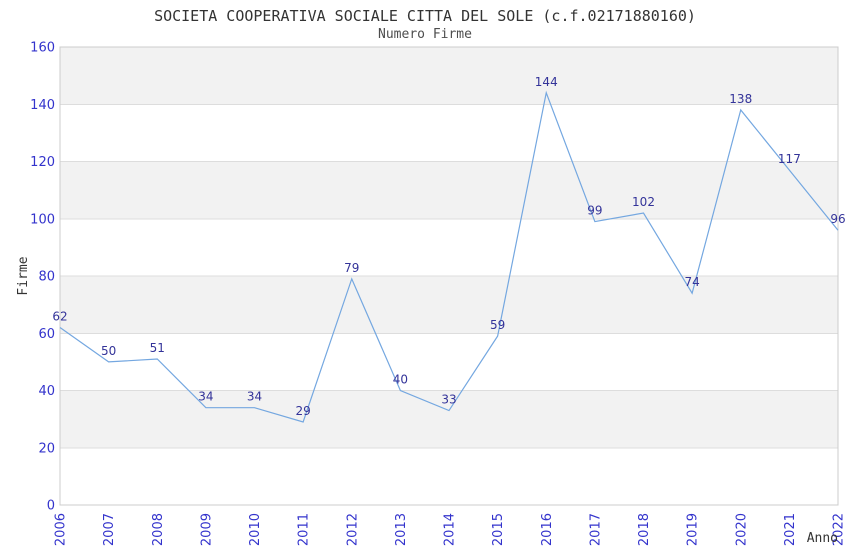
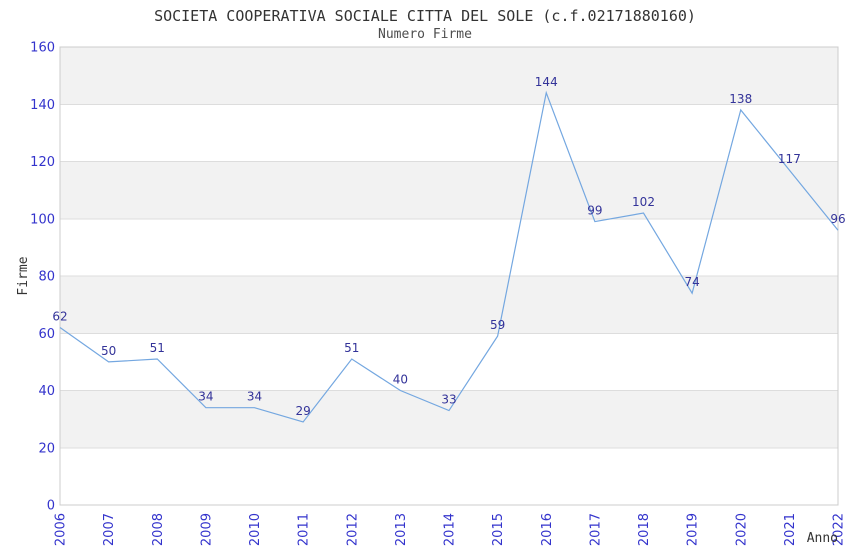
2012: 79 -> 51
